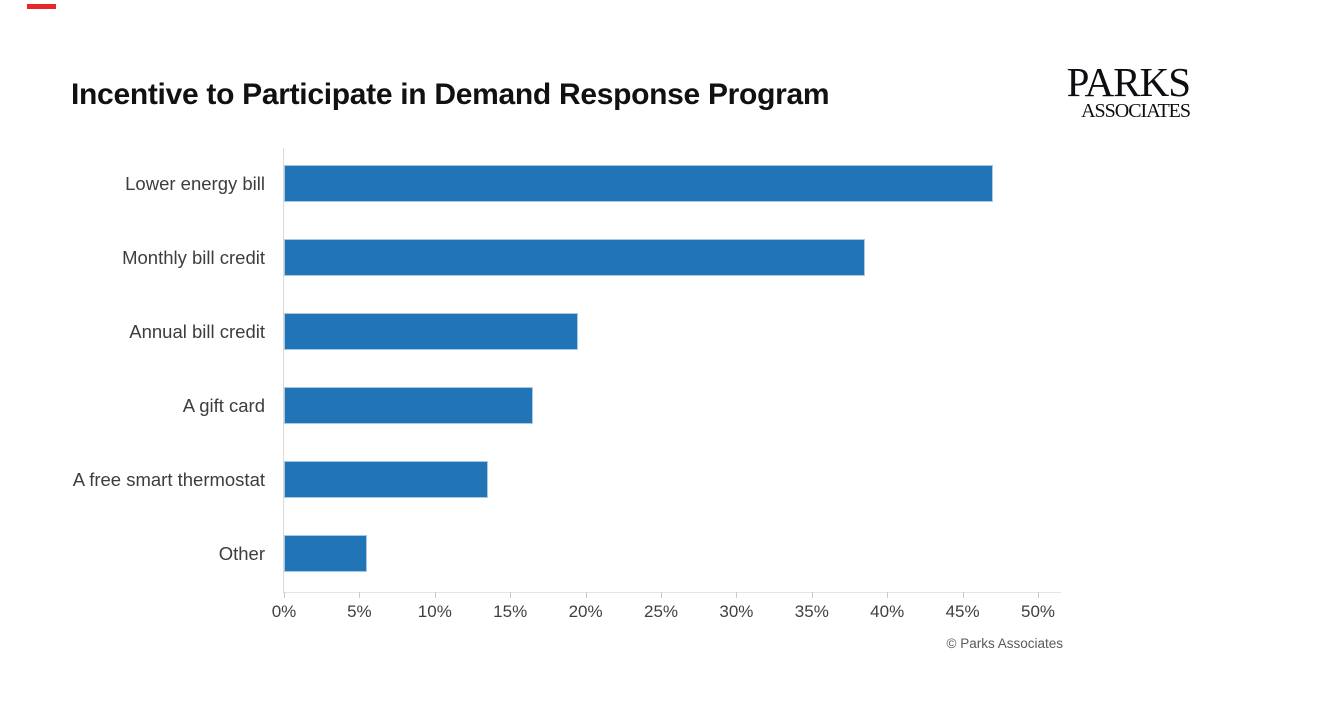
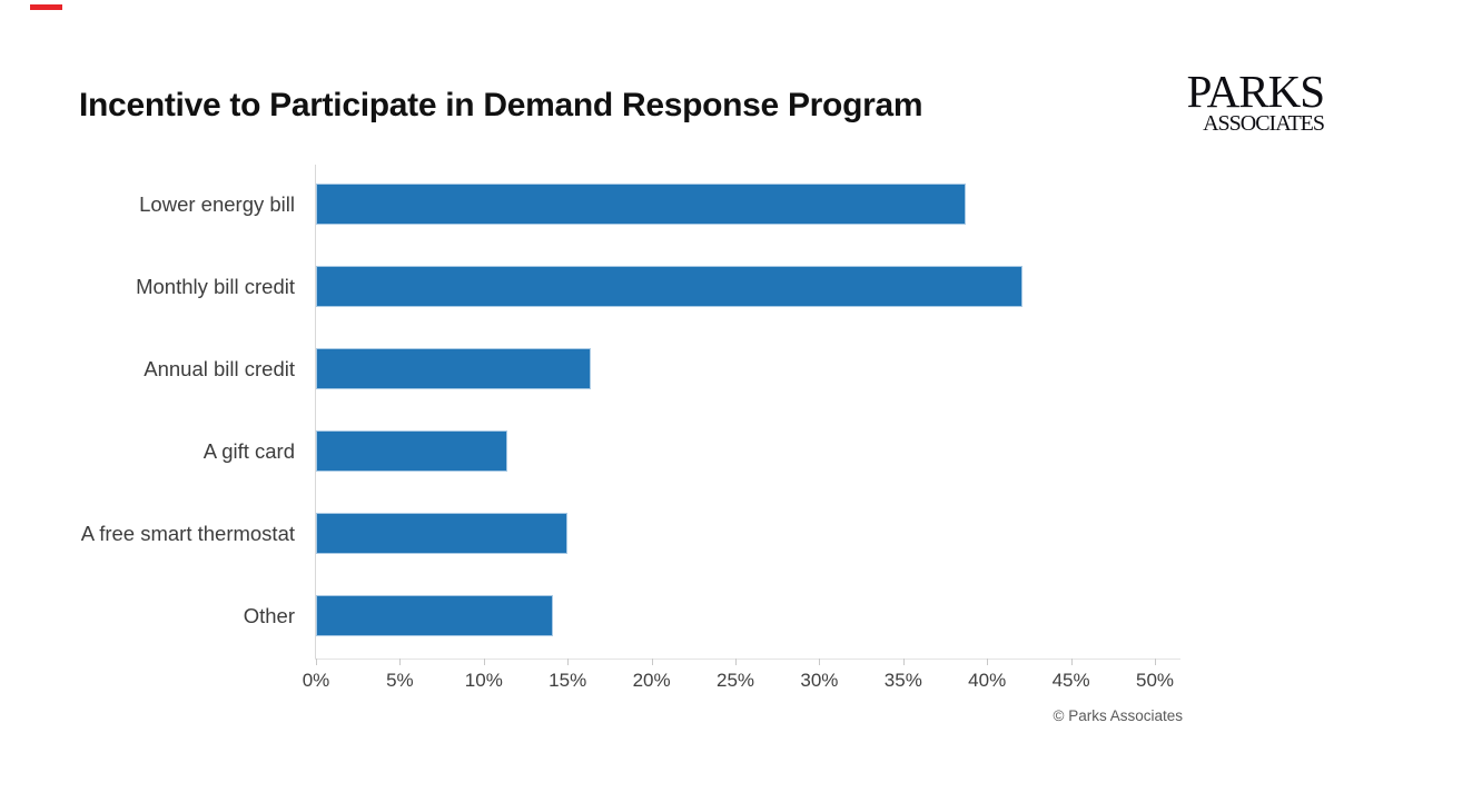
Lower energy bill: 47.0% -> 38.7%
Monthly bill credit: 38.5% -> 42.1%
Annual bill credit: 19.5% -> 16.4%
A gift card: 16.5% -> 11.4%
A free smart thermostat: 13.5% -> 15.0%
Other: 5.5% -> 14.1%
